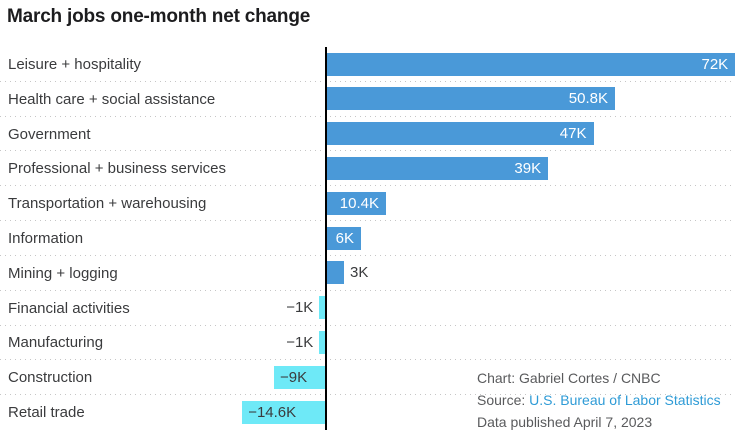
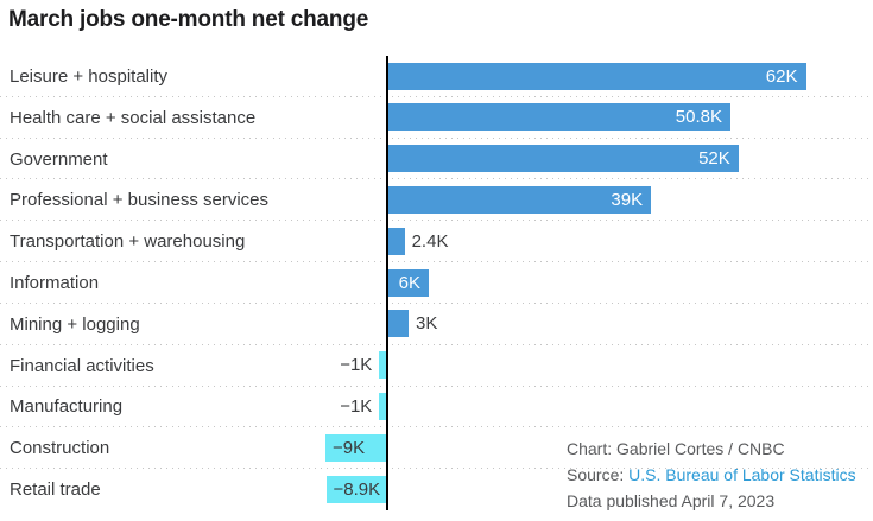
Leisure + hospitality: 72K -> 62K
Government: 47K -> 52K
Transportation + warehousing: 10.4K -> 2.4K
Retail trade: −14.6K -> −8.9K
